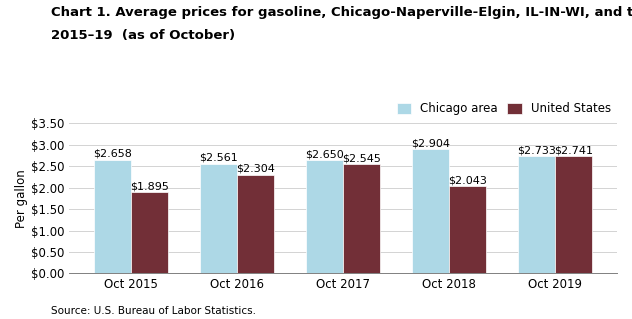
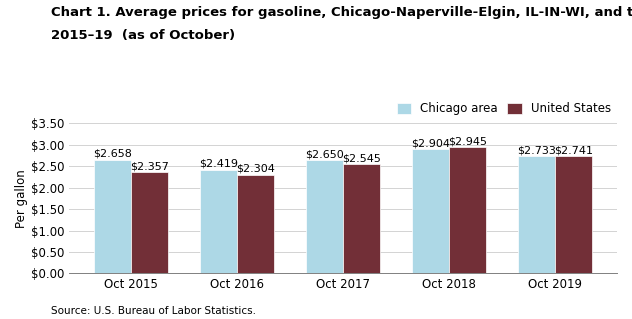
United States/Oct 2015: $1.895 -> $2.357
Chicago area/Oct 2016: $2.561 -> $2.419
United States/Oct 2018: $2.043 -> $2.945
